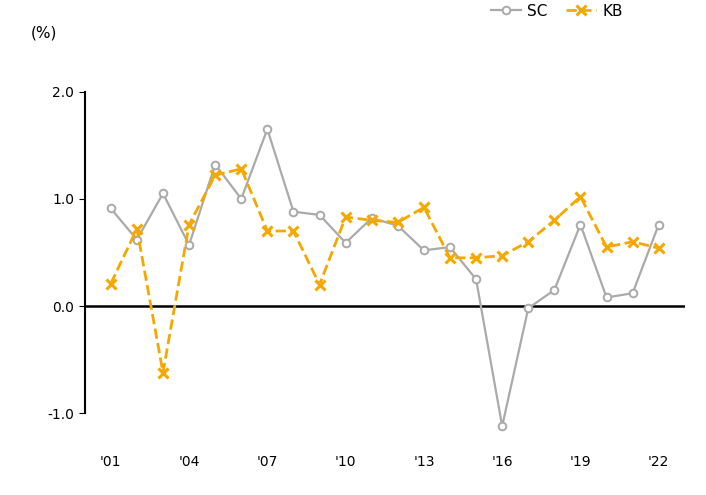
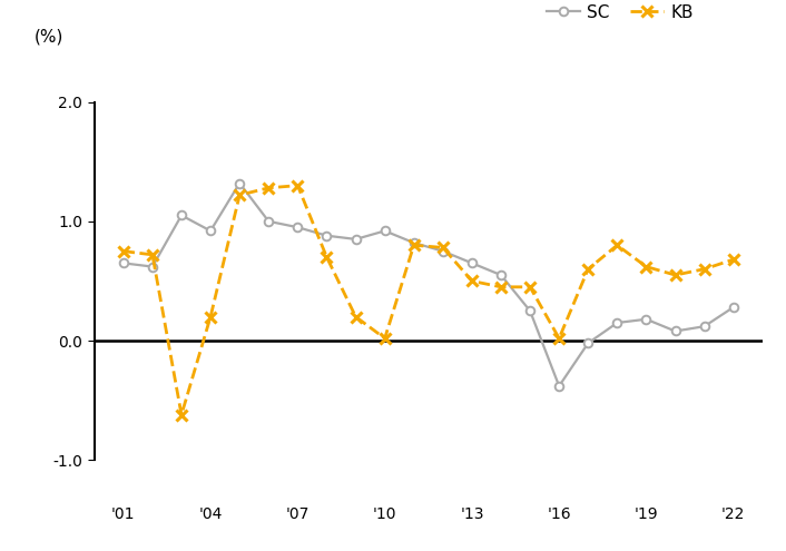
SC/'01: 0.91 -> 0.65
KB/'01: 0.21 -> 0.75
SC/'04: 0.57 -> 0.92
KB/'04: 0.76 -> 0.20
SC/'07: 1.65 -> 0.95
KB/'07: 0.70 -> 1.30
SC/'10: 0.59 -> 0.92
KB/'10: 0.83 -> 0.02
SC/'13: 0.52 -> 0.65
KB/'13: 0.92 -> 0.50
SC/'16: -1.12 -> -0.38
KB/'16: 0.47 -> 0.02
SC/'19: 0.76 -> 0.18
KB/'19: 1.02 -> 0.62
SC/'22: 0.76 -> 0.28
KB/'22: 0.54 -> 0.68
